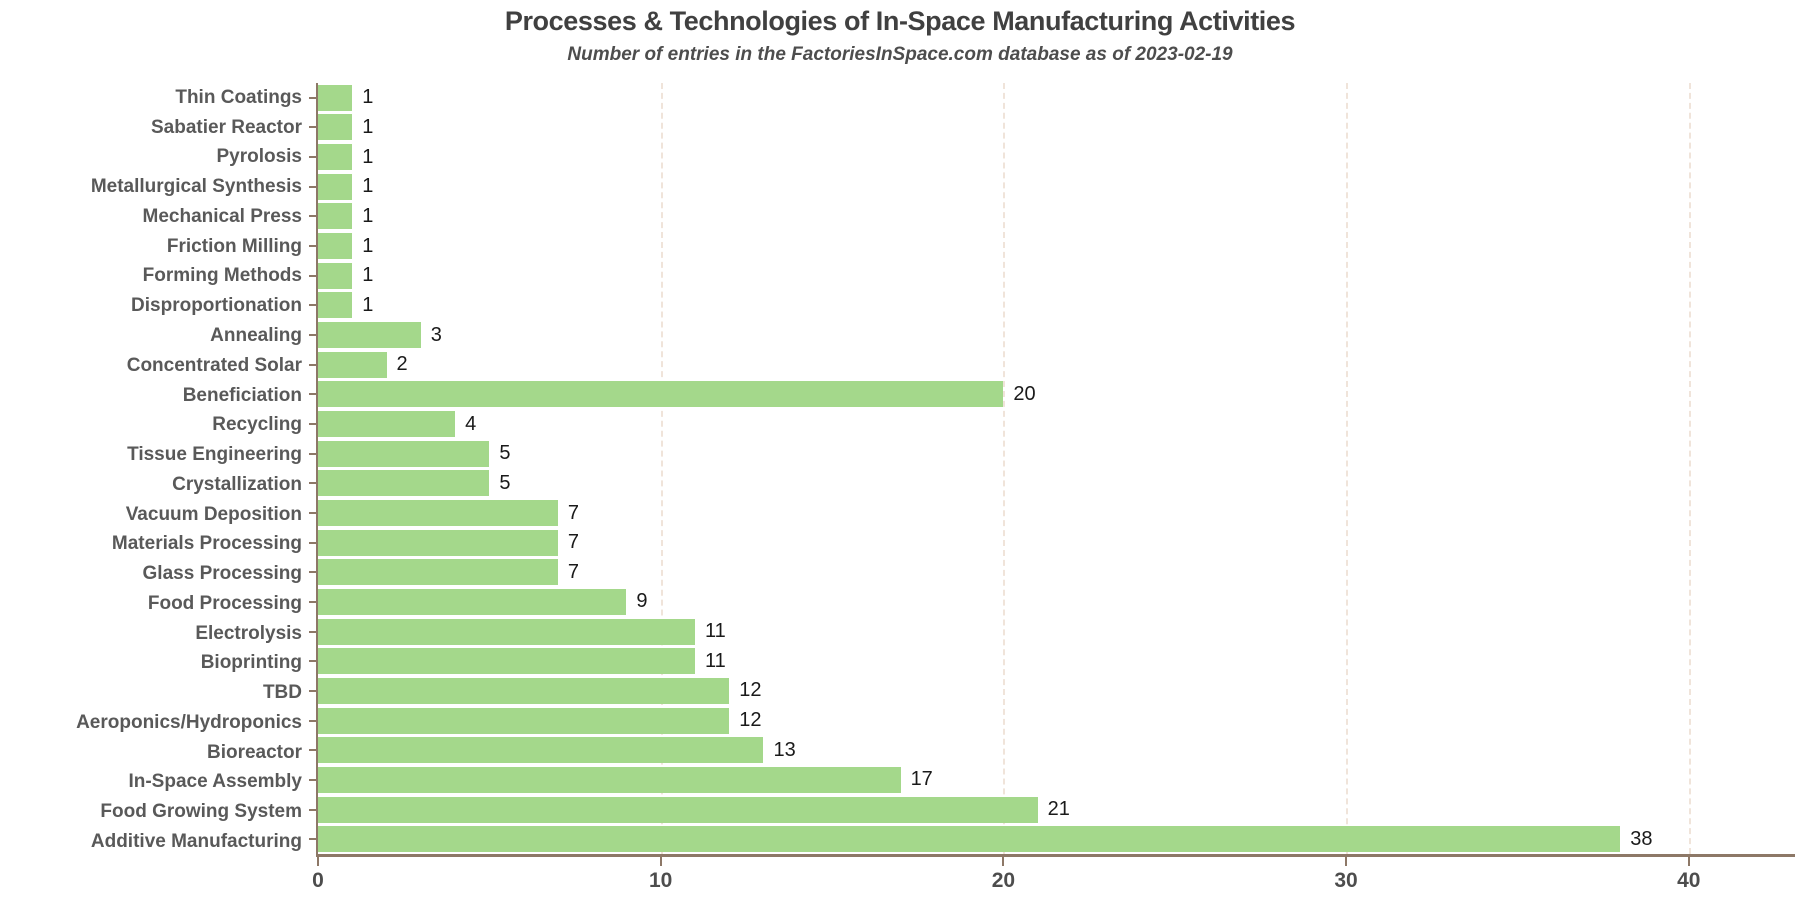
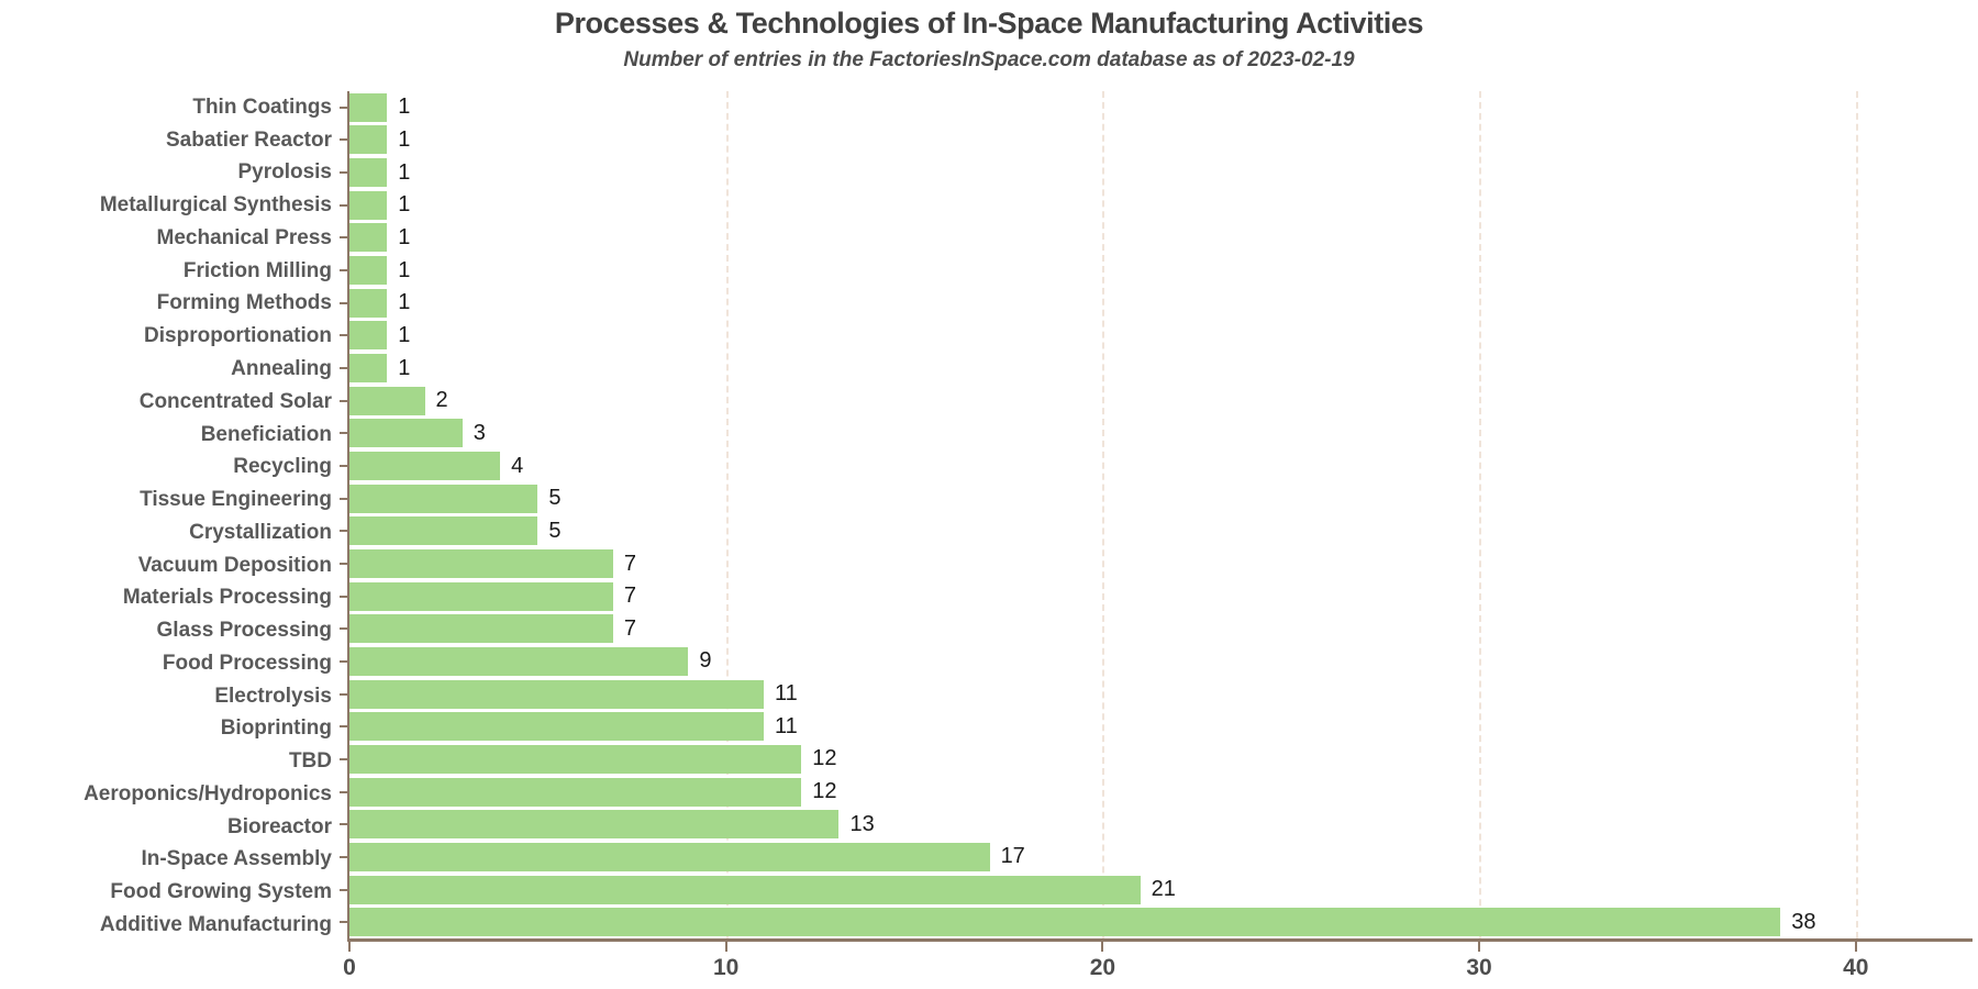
Annealing: 3 -> 1
Beneficiation: 20 -> 3
